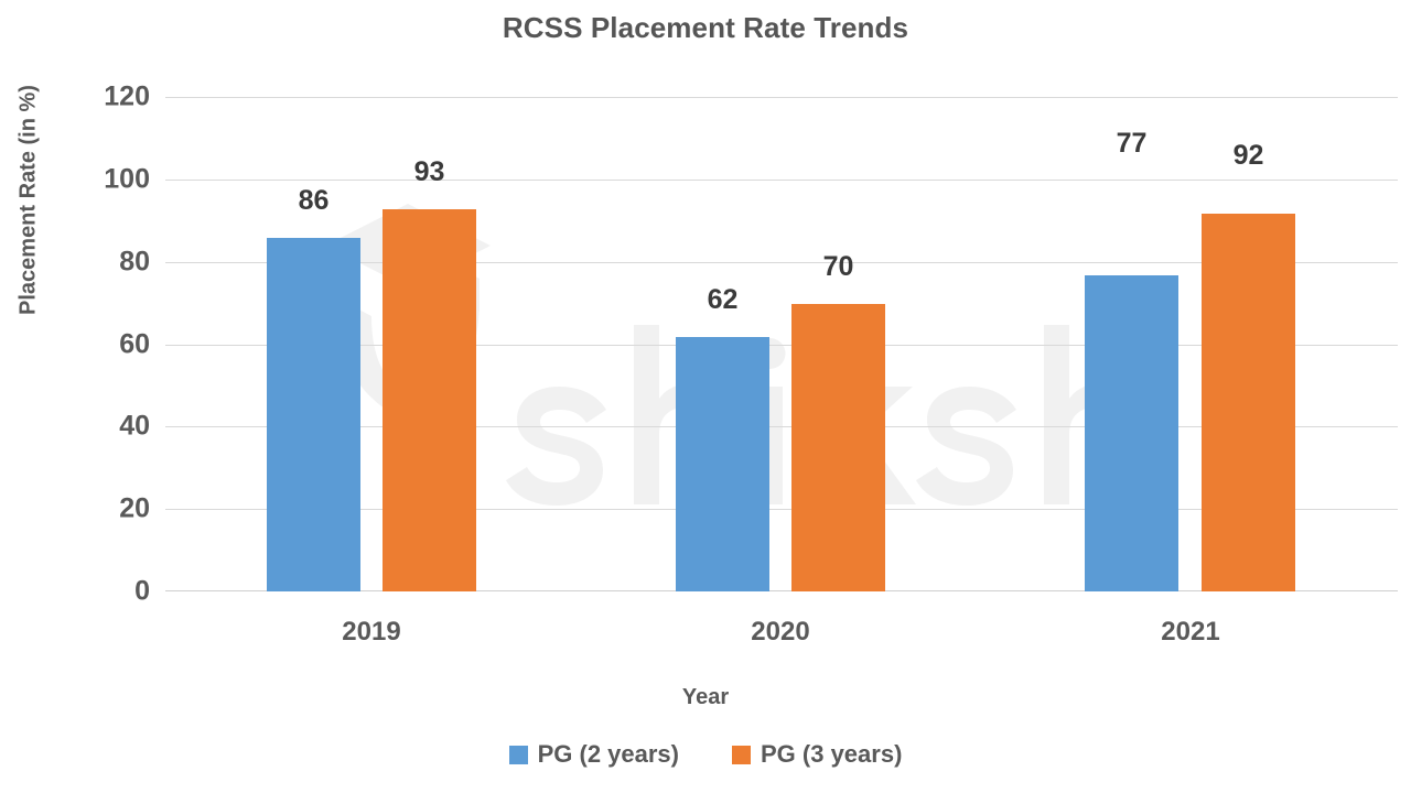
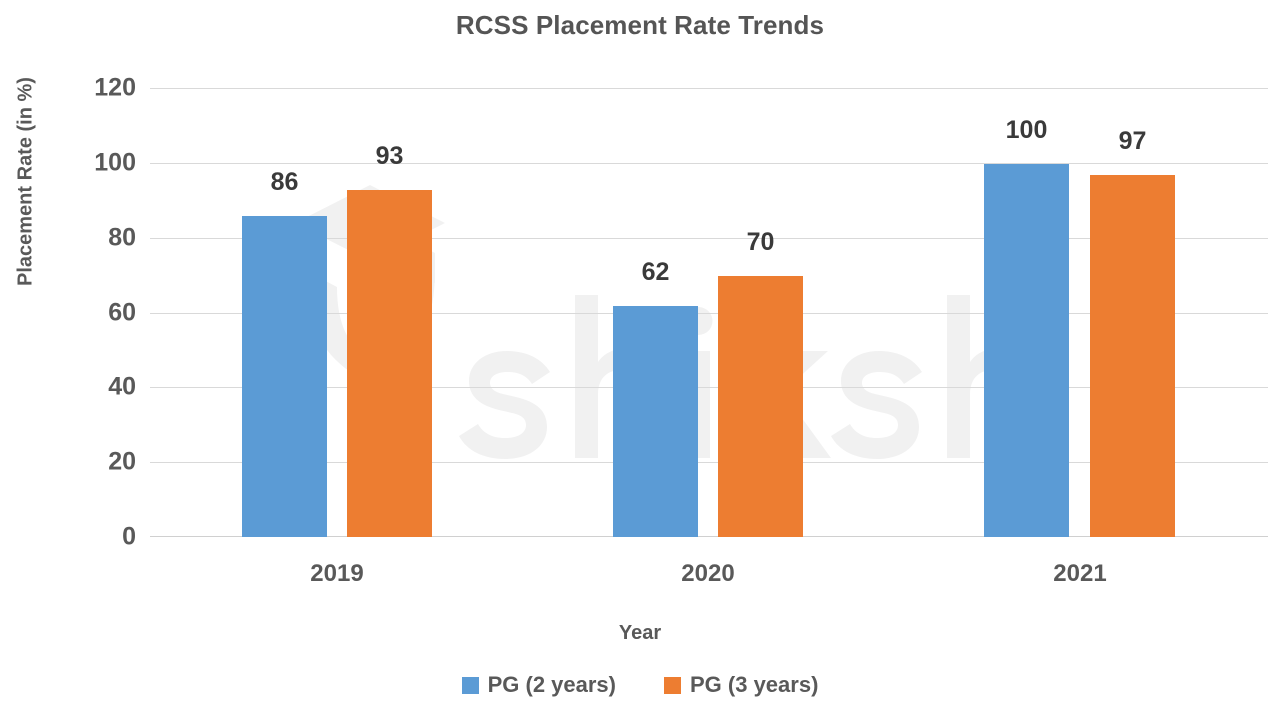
PG (2 years)/2021: 77 -> 100
PG (3 years)/2021: 92 -> 97
